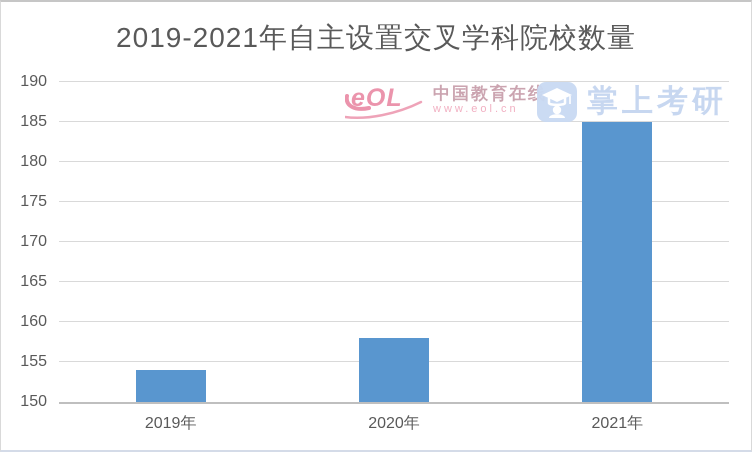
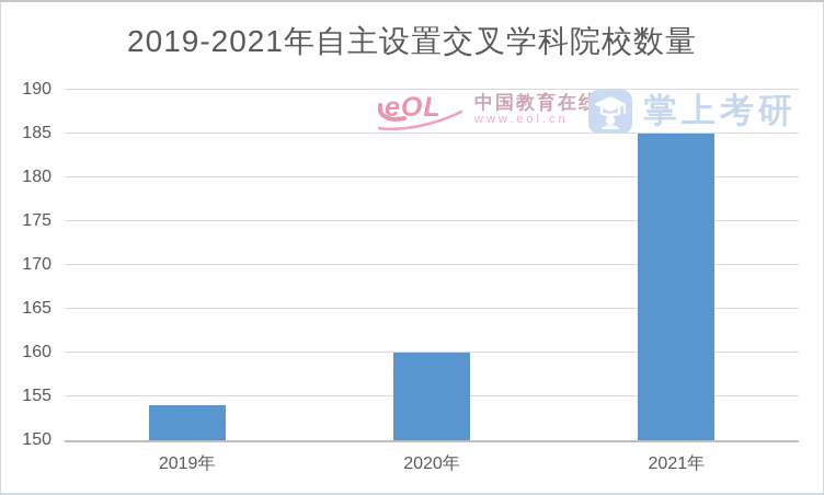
2020年: 158 -> 160
